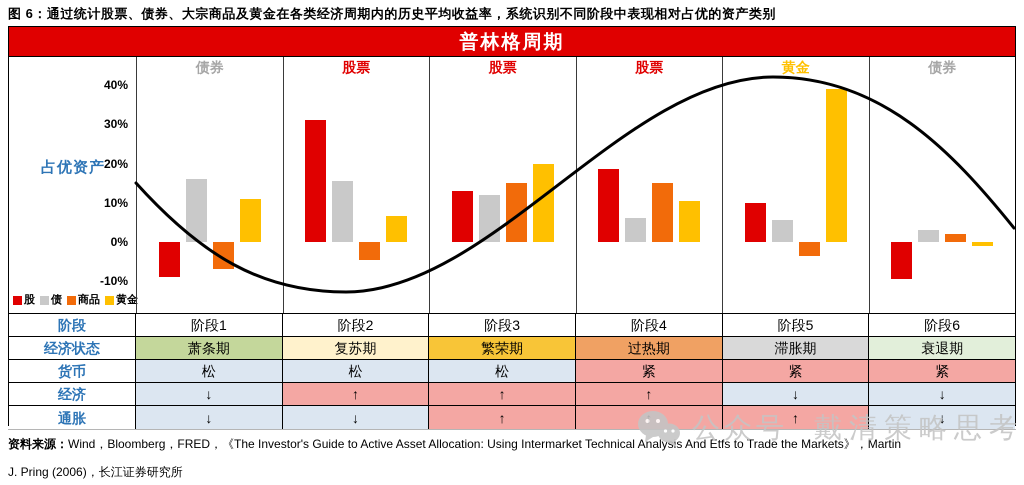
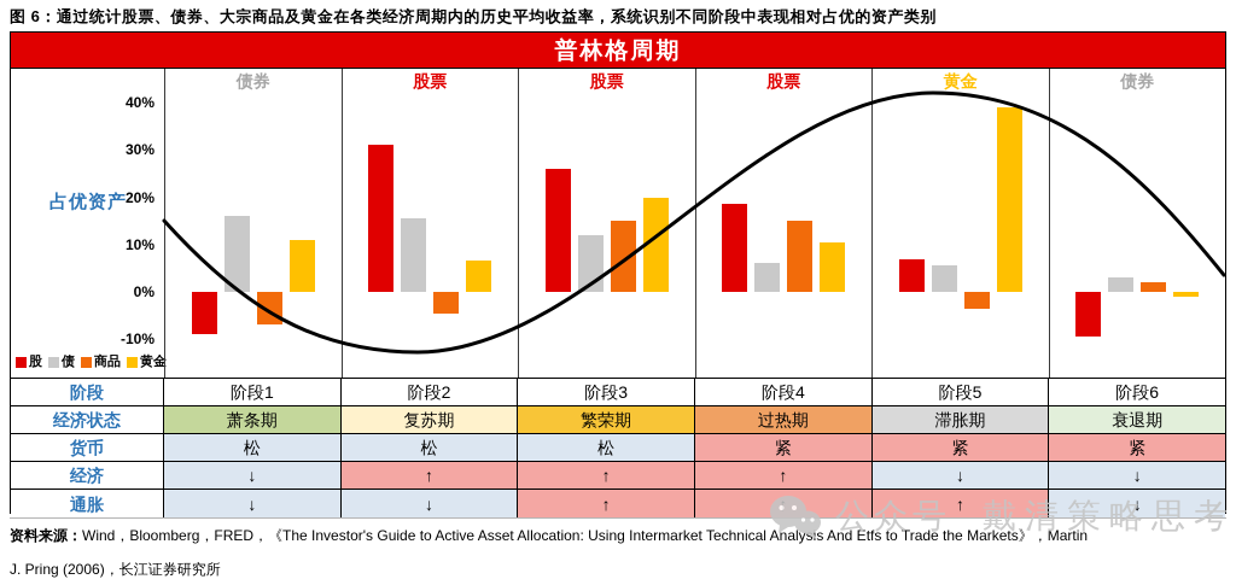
股/阶段3: 13% -> 26%
股/阶段5: 10% -> 7%
